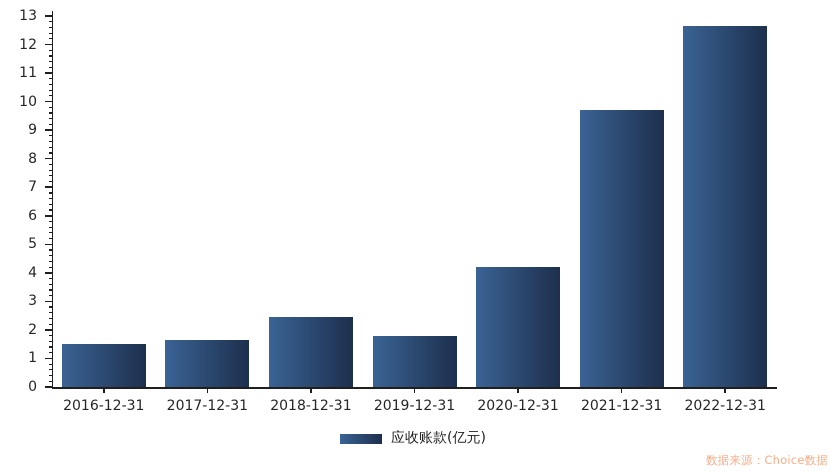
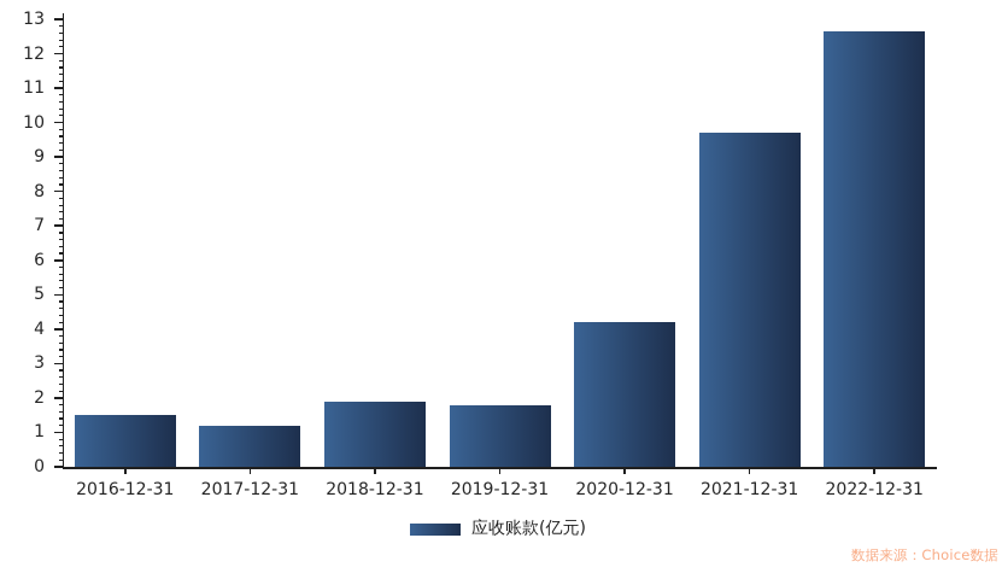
2017-12-31: 1.6 -> 1.2
2018-12-31: 2.5 -> 1.9
